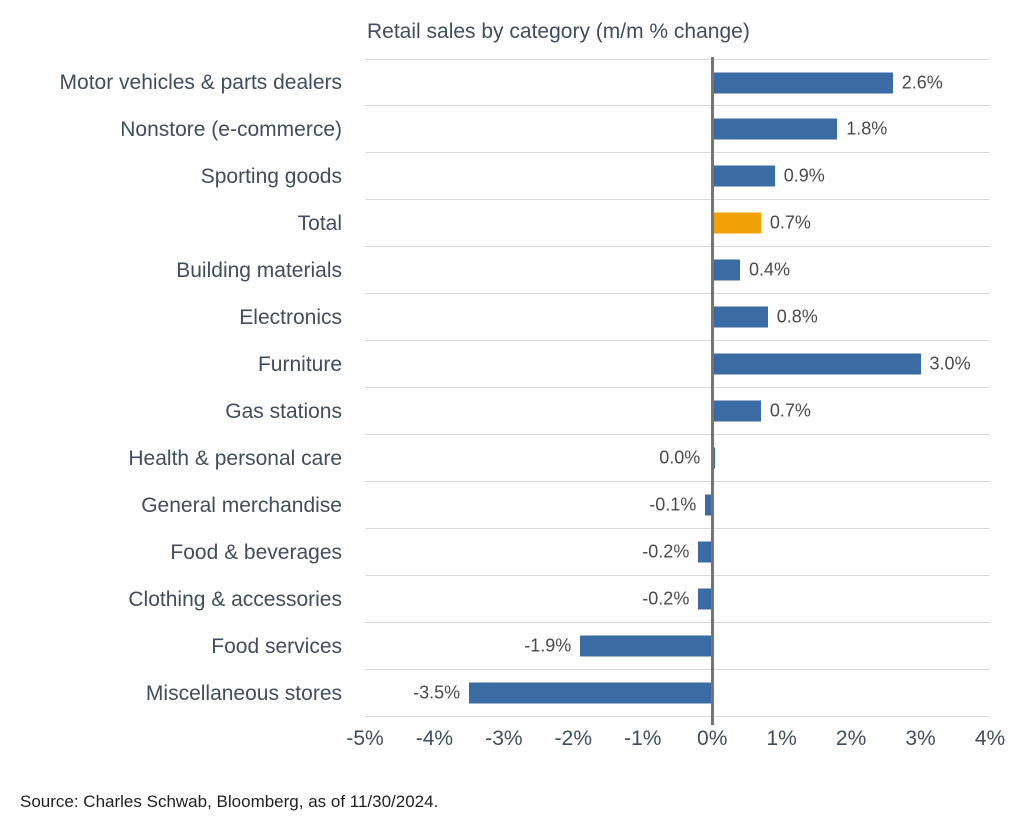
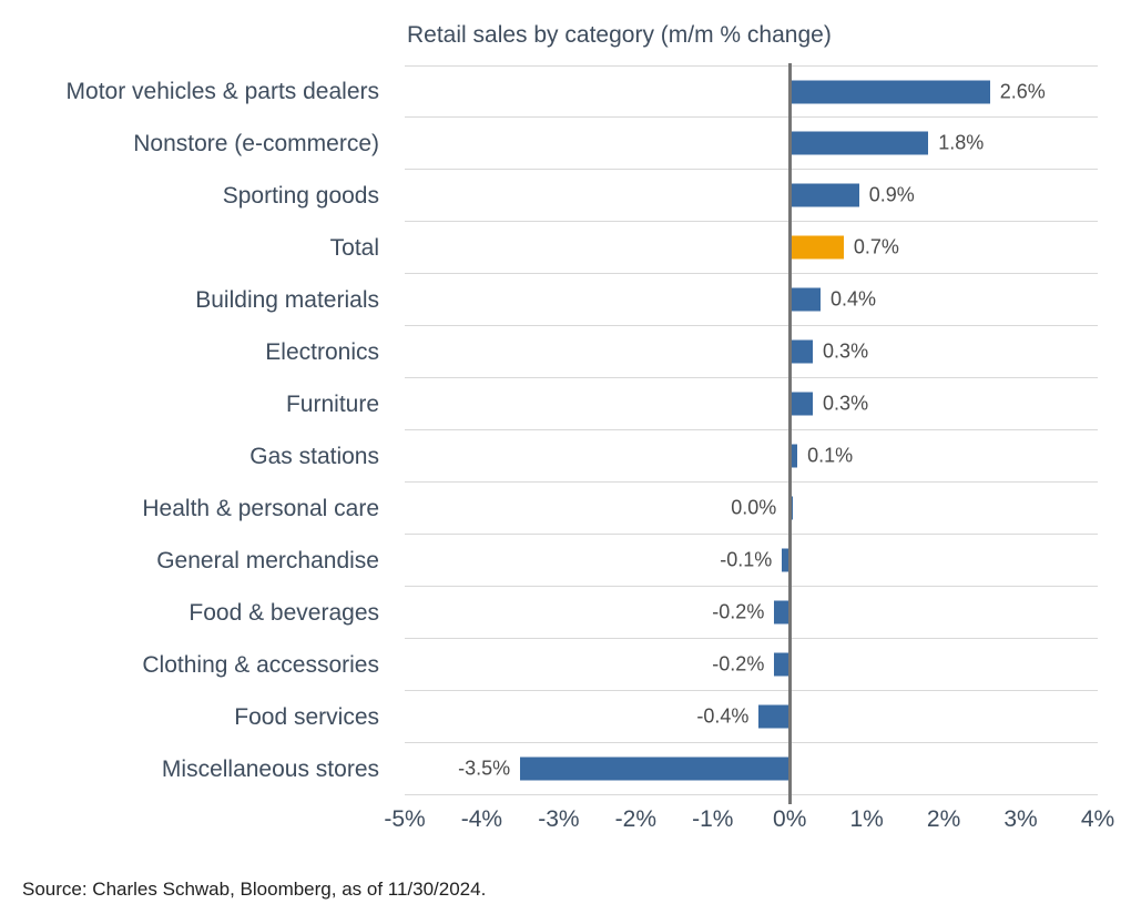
Electronics: 0.8% -> 0.3%
Furniture: 3.0% -> 0.3%
Gas stations: 0.7% -> 0.1%
Food services: -1.9% -> -0.4%
